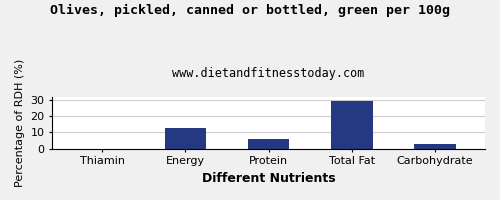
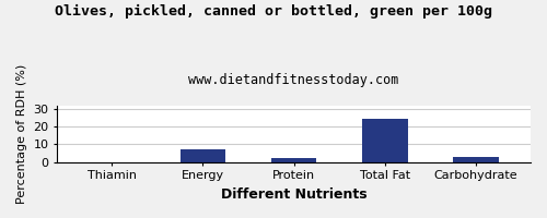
Energy: 13 -> 7
Protein: 6 -> 2
Total Fat: 29 -> 24
